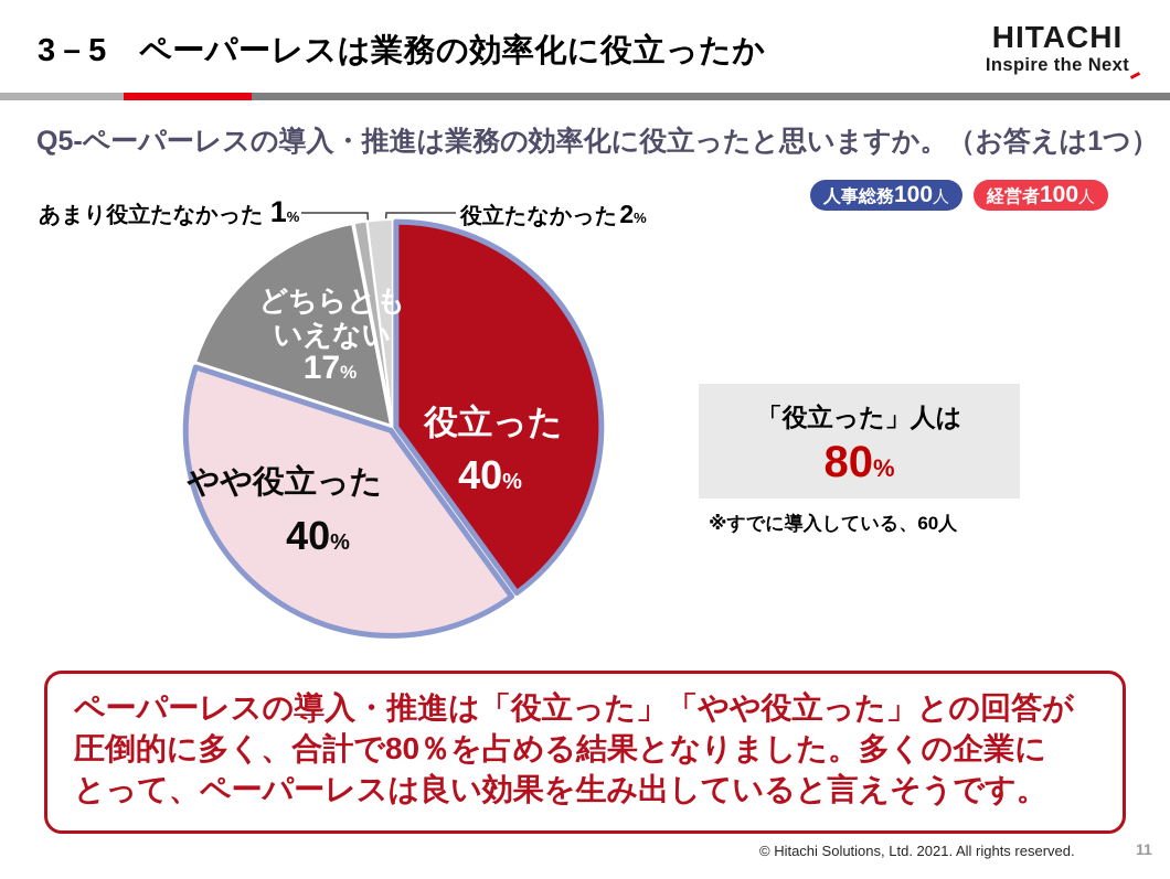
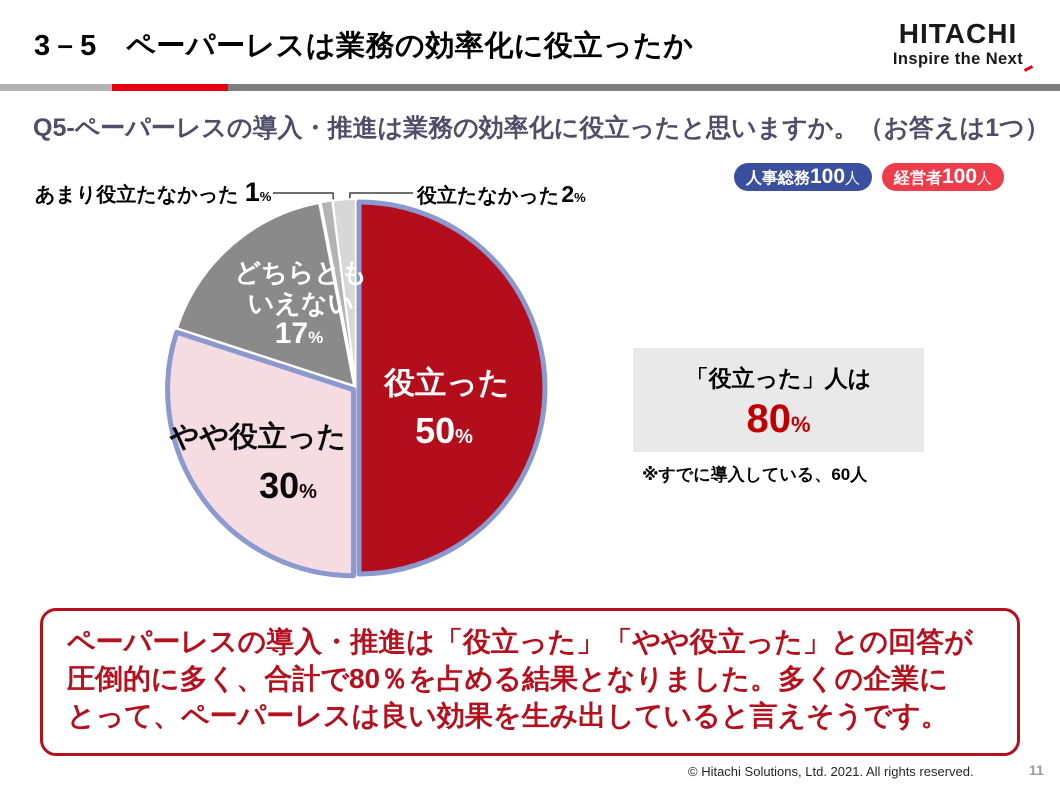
役立った: 40 -> 50
やや役立った: 40 -> 30
